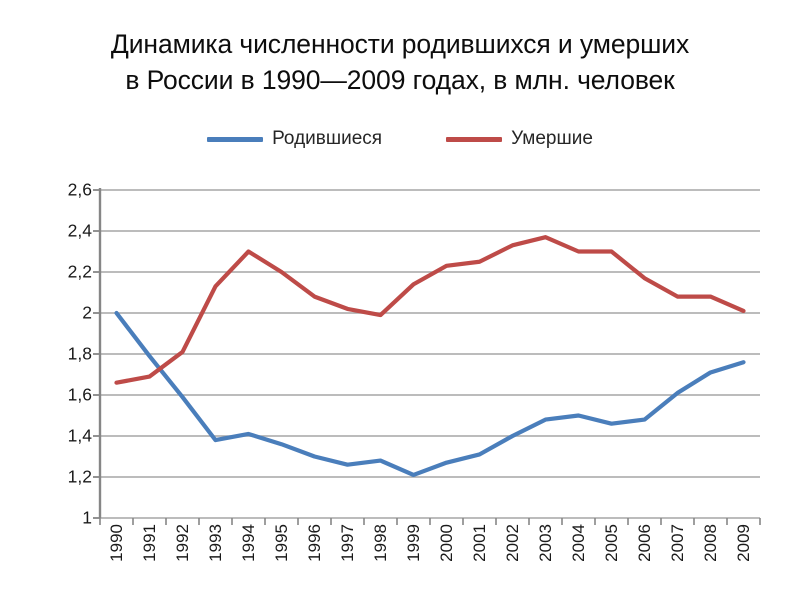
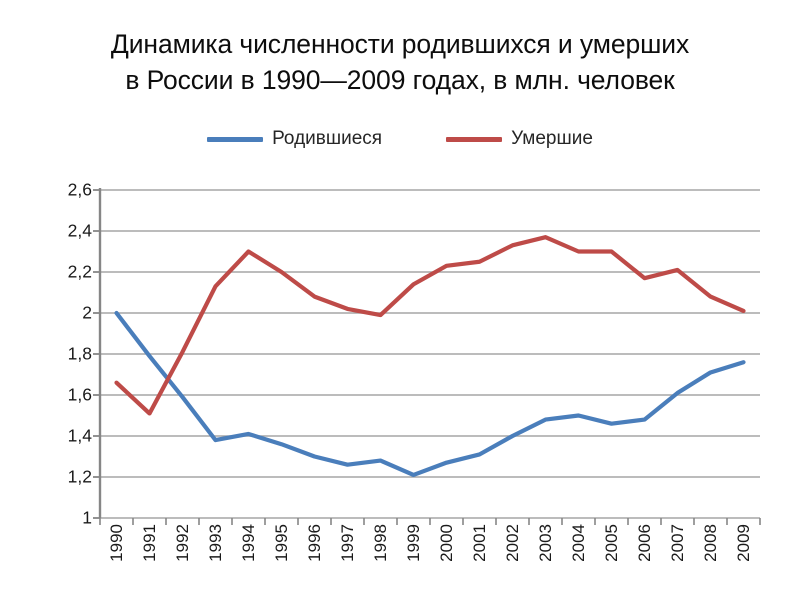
Умершие/1991: 1,69 -> 1,51
Умершие/2007: 2,08 -> 2,21
